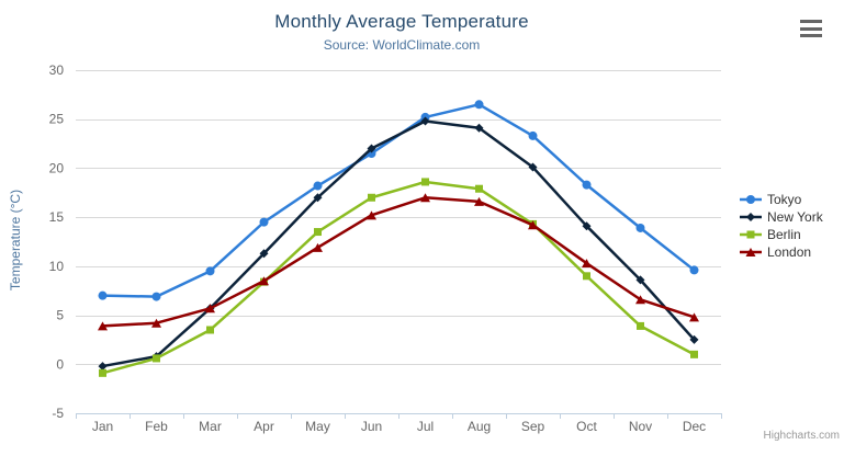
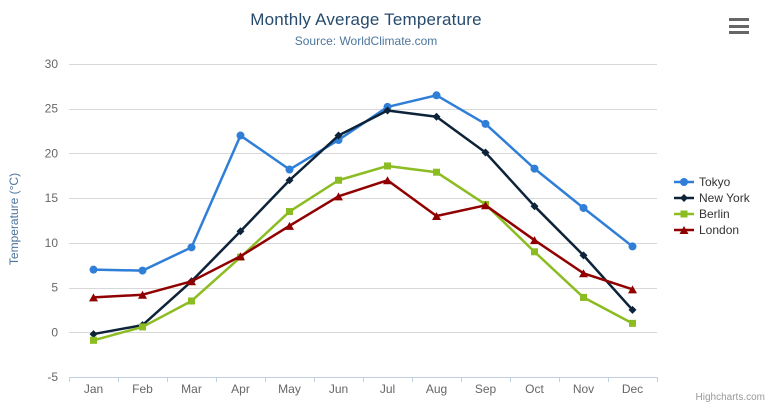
Tokyo/Apr: 14 -> 22
London/Aug: 17 -> 13
